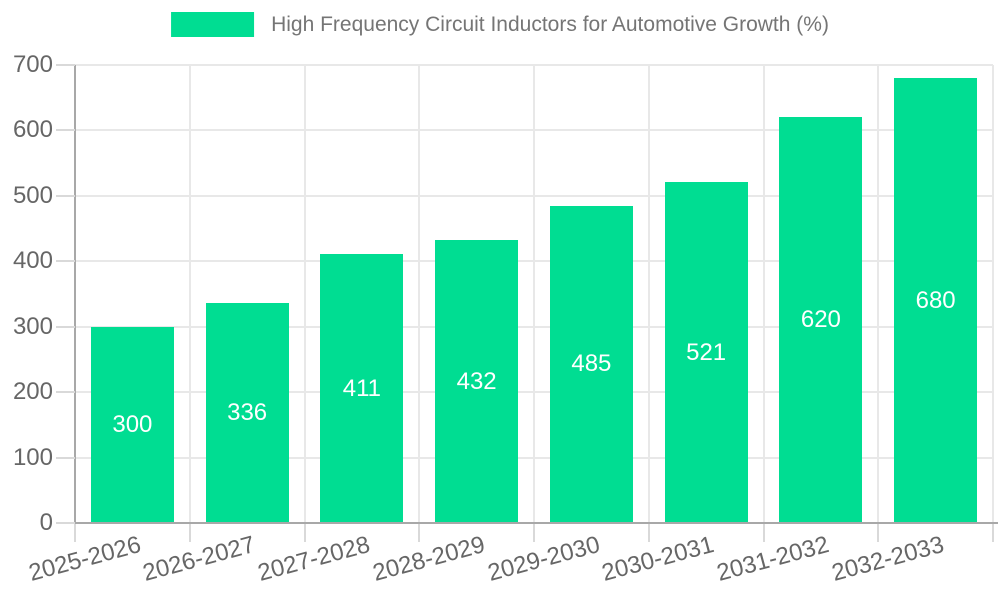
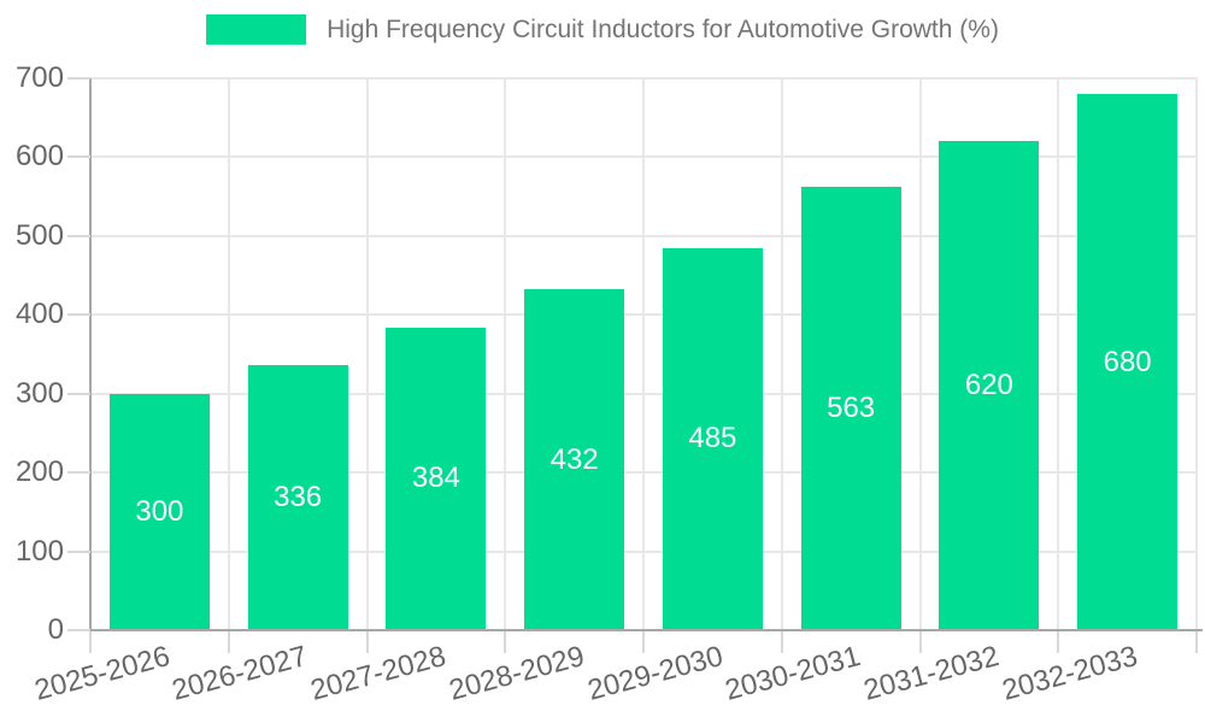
2027-2028: 411 -> 384
2030-2031: 521 -> 563
